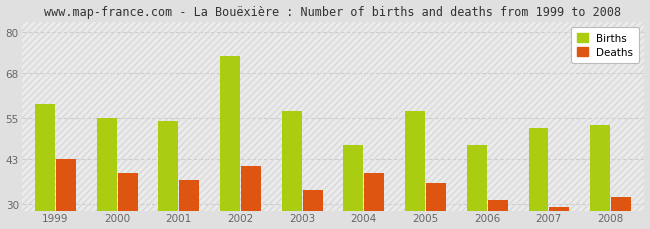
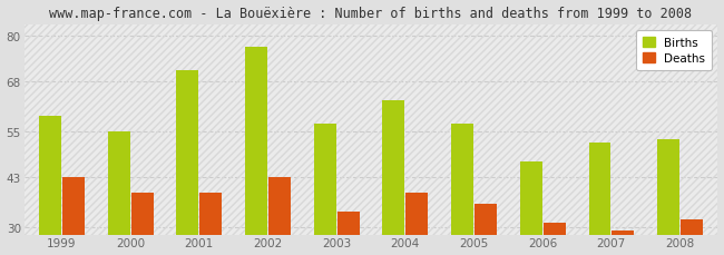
Births/2001: 54 -> 71
Deaths/2001: 37 -> 39
Births/2002: 73 -> 77
Deaths/2002: 41 -> 43
Births/2004: 47 -> 63
